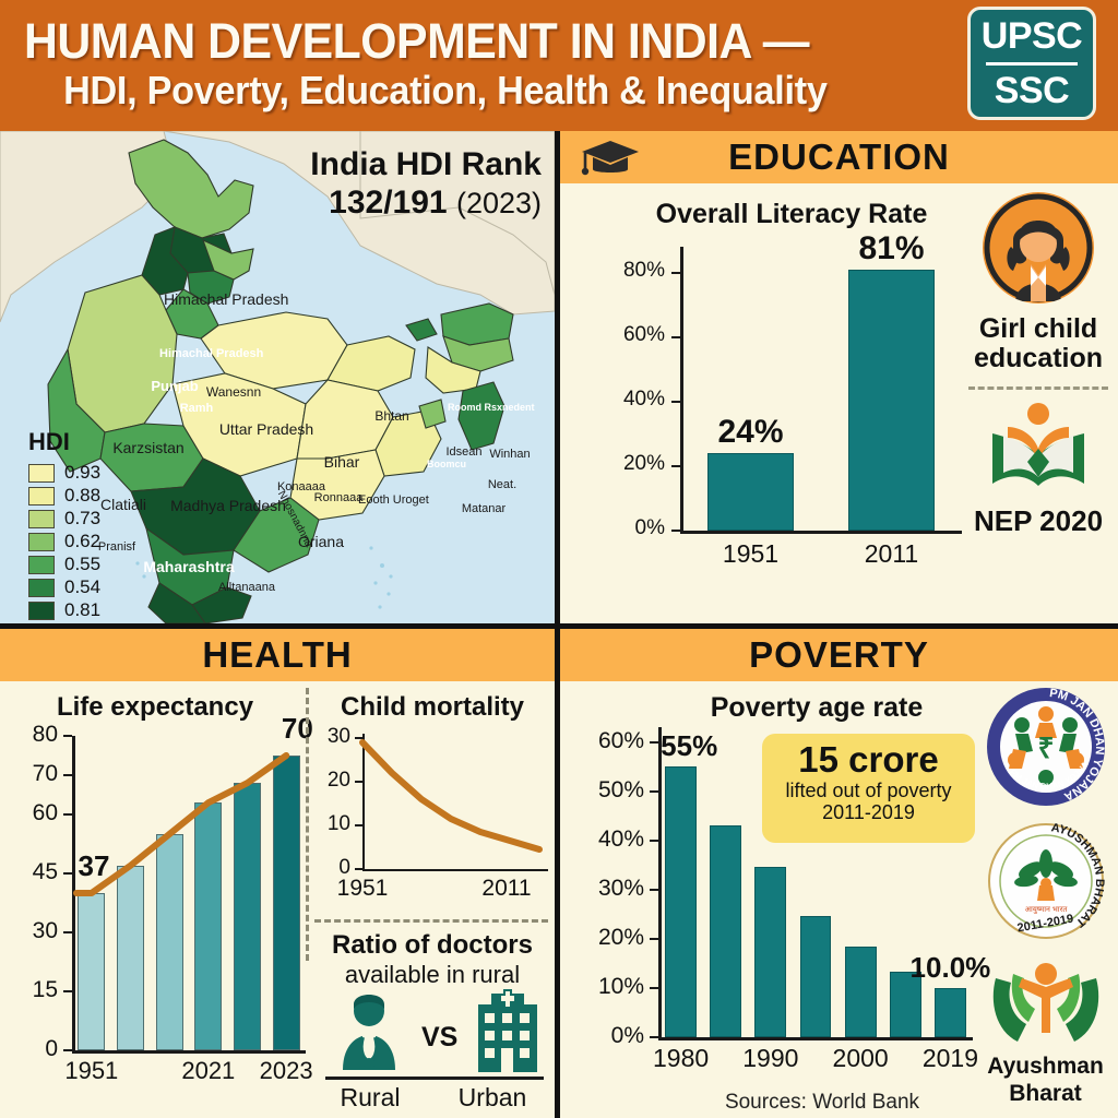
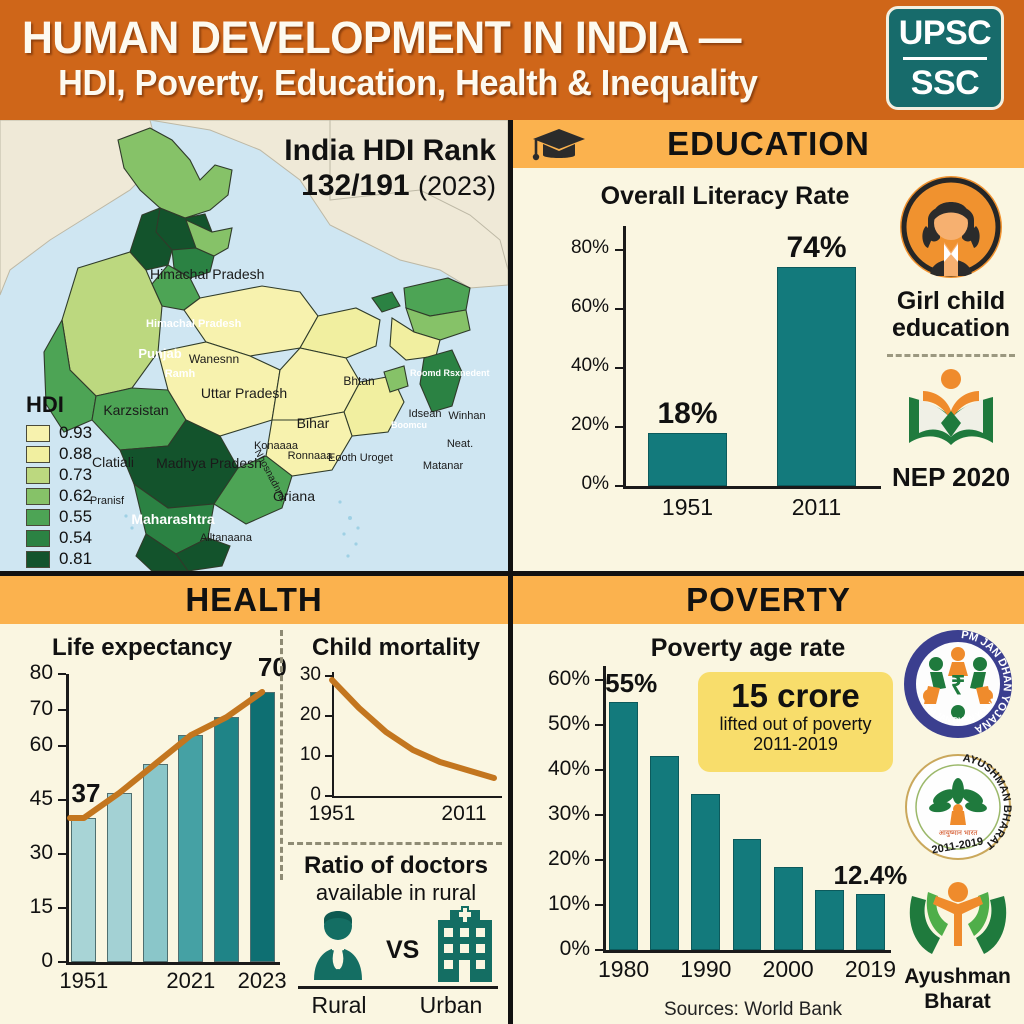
Overall Literacy Rate/1951: 24% -> 18%
Overall Literacy Rate/2011: 81% -> 74%
Poverty age rate/2019: 10.0% -> 12.4%
